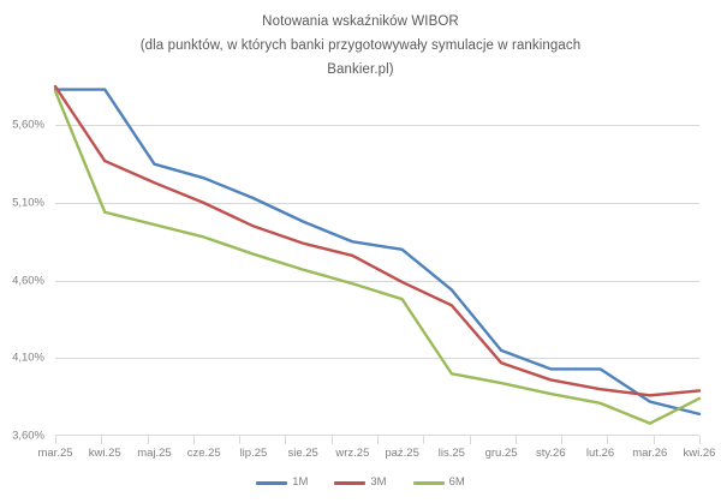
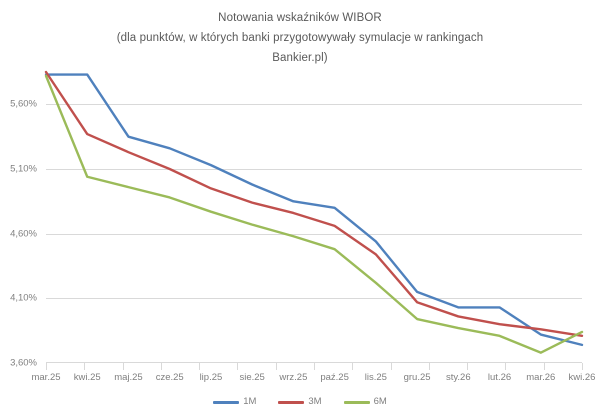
3M/paź.25: 4,59% -> 4,66%
6M/lis.25: 4,00% -> 4,22%
3M/kwi.26: 3,89% -> 3,81%
